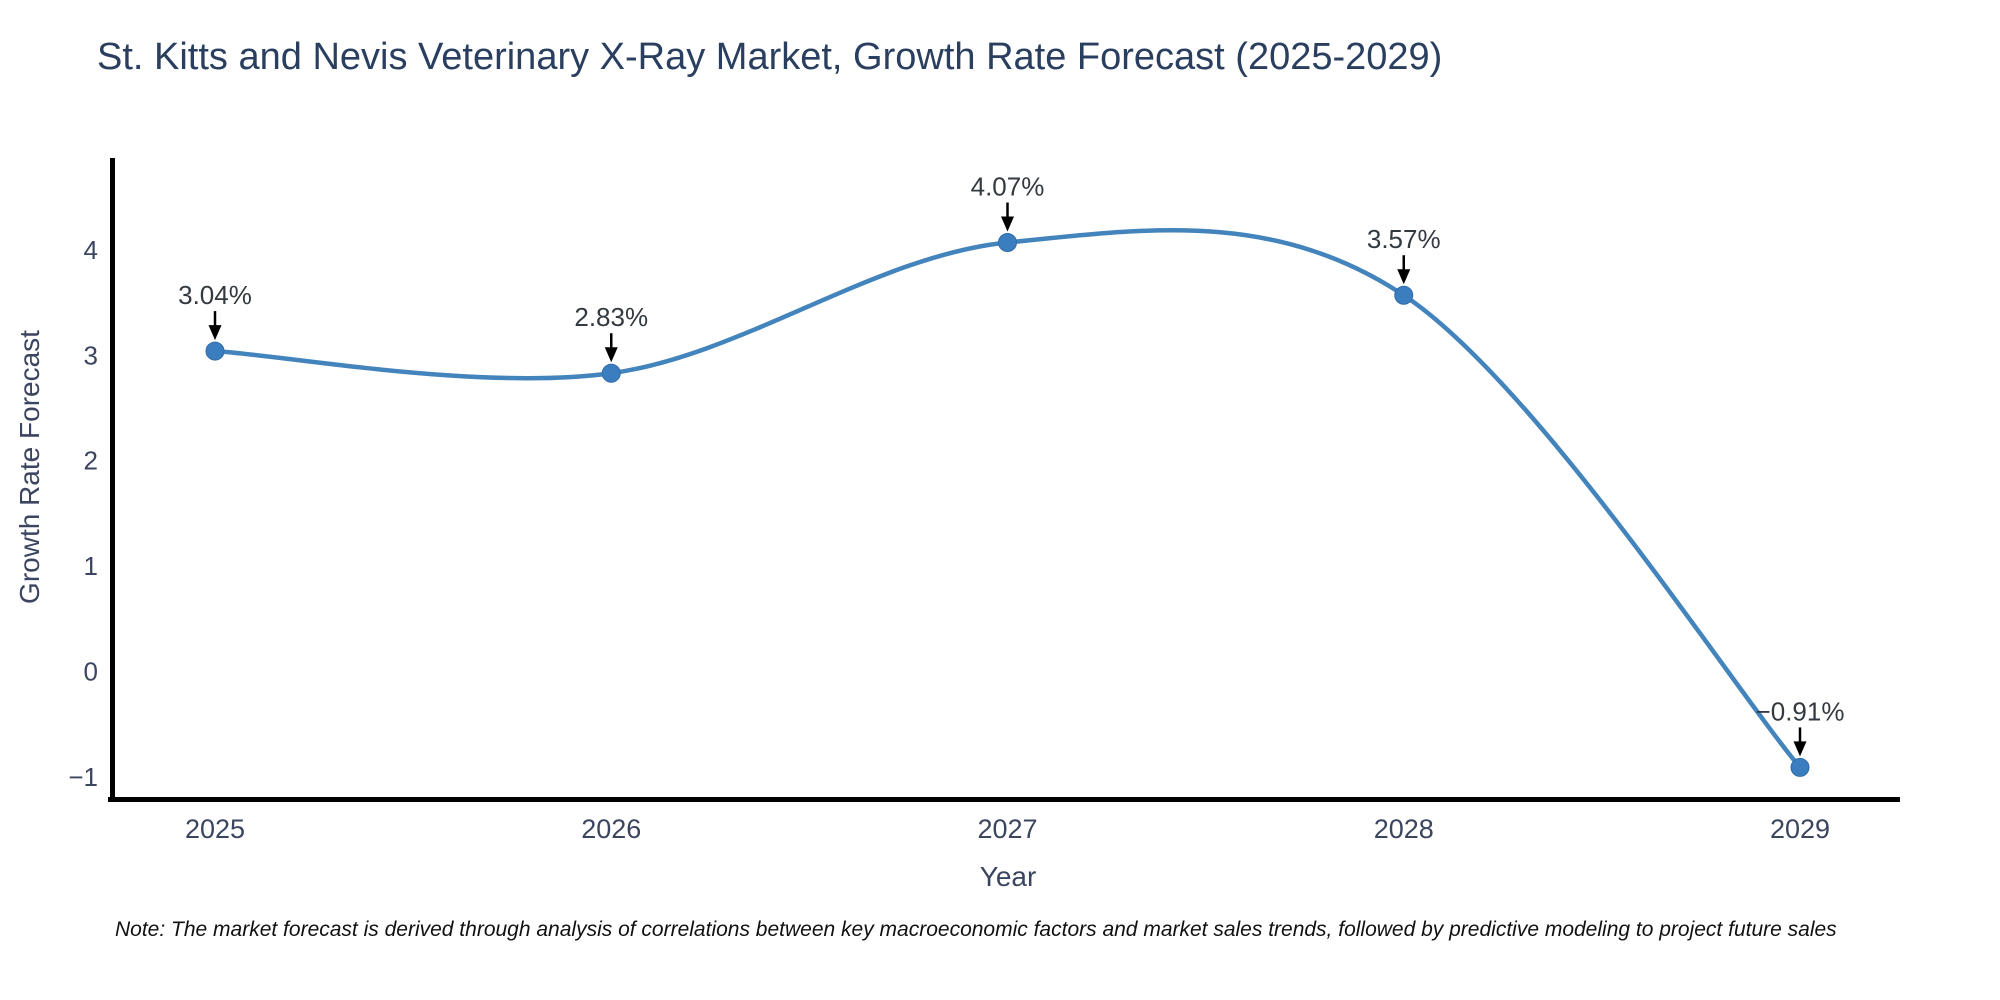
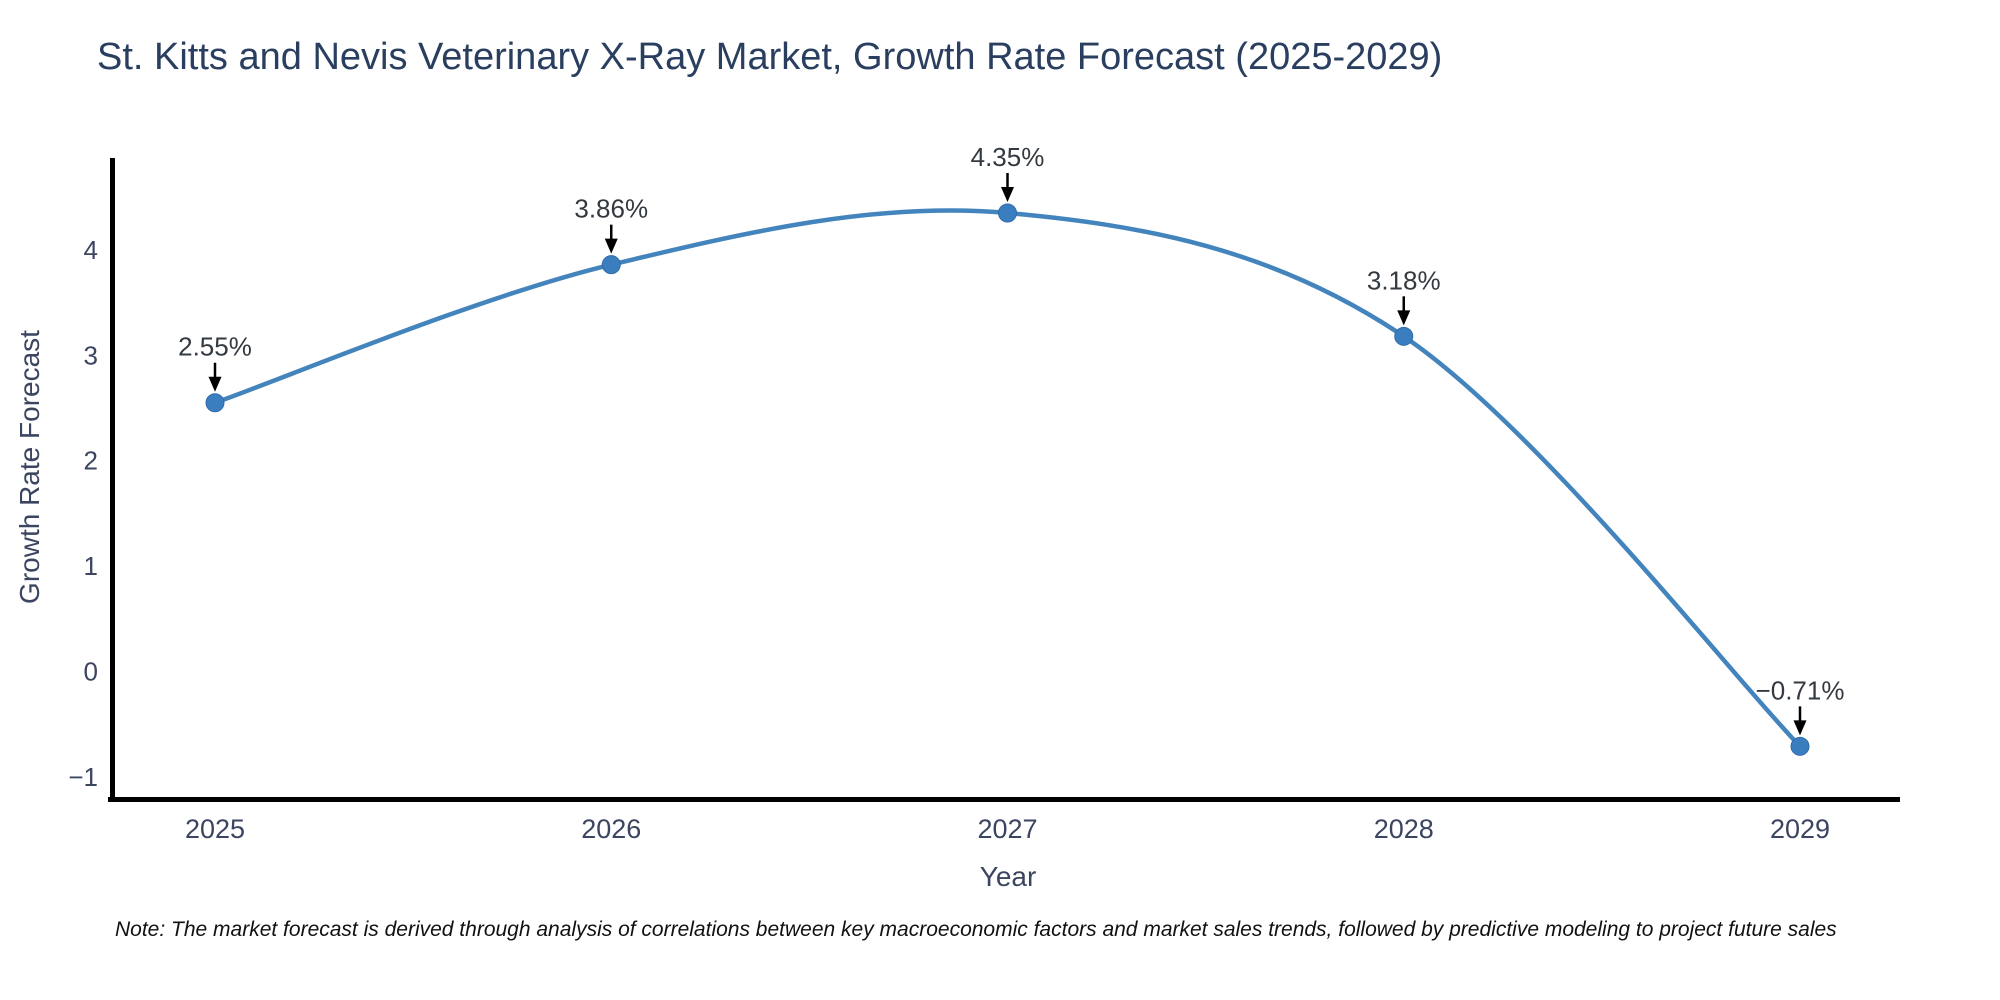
2025: 3.04% -> 2.55%
2026: 2.83% -> 3.86%
2027: 4.07% -> 4.35%
2028: 3.57% -> 3.18%
2029: −0.91% -> −0.71%
